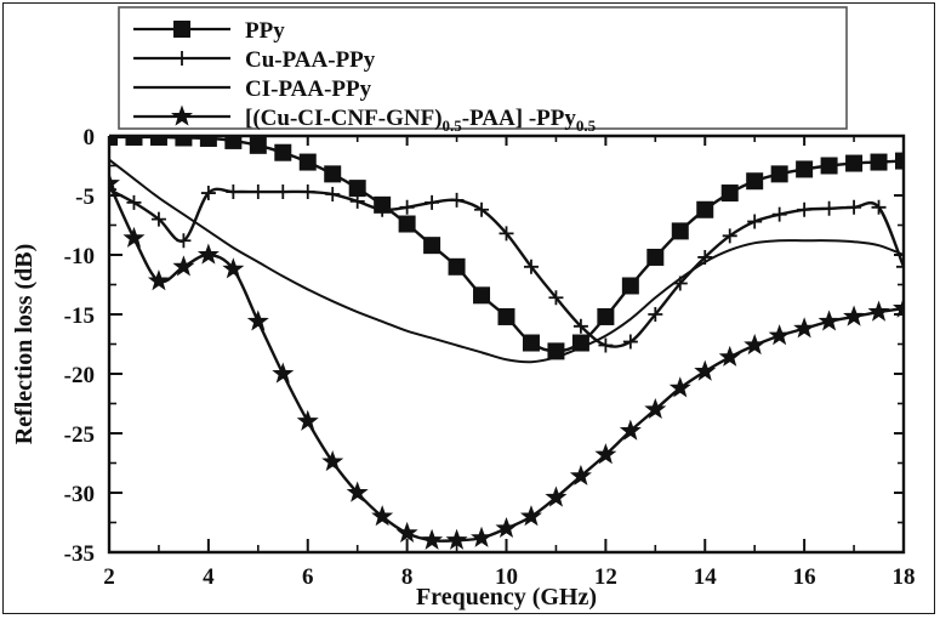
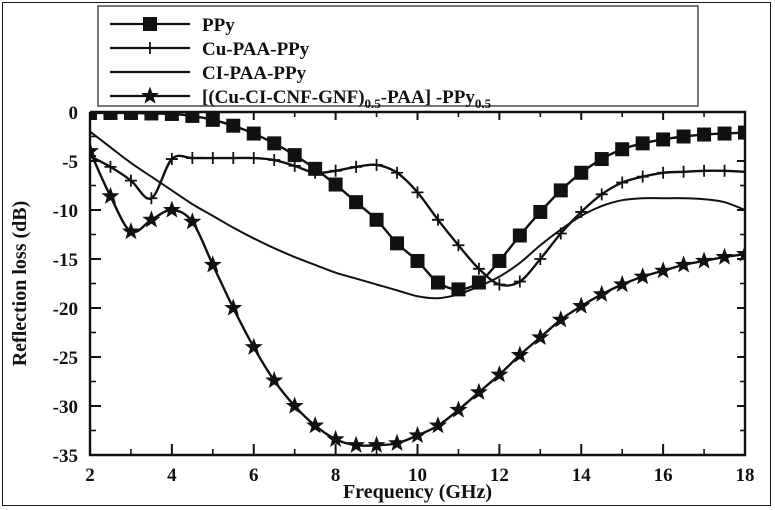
Cu-PAA-PPy/18: -11 -> -6
